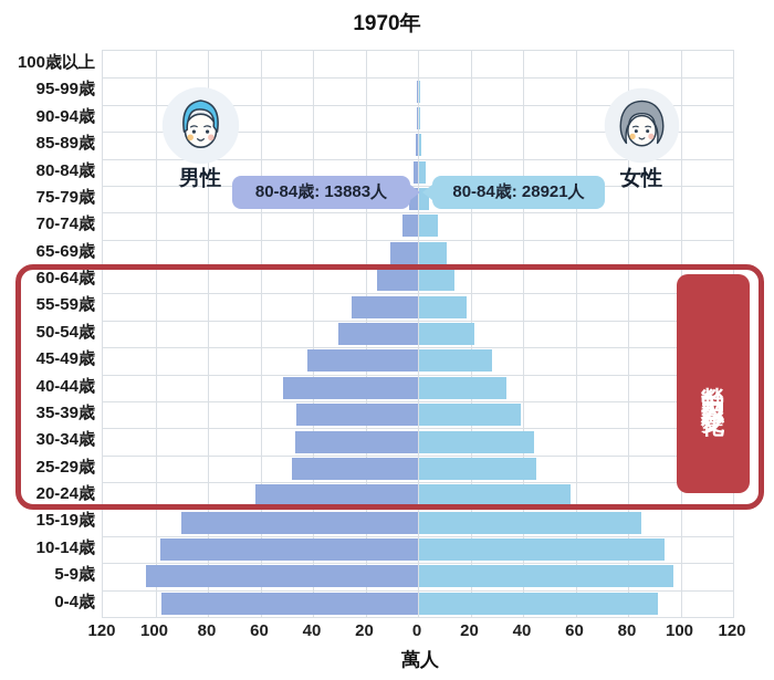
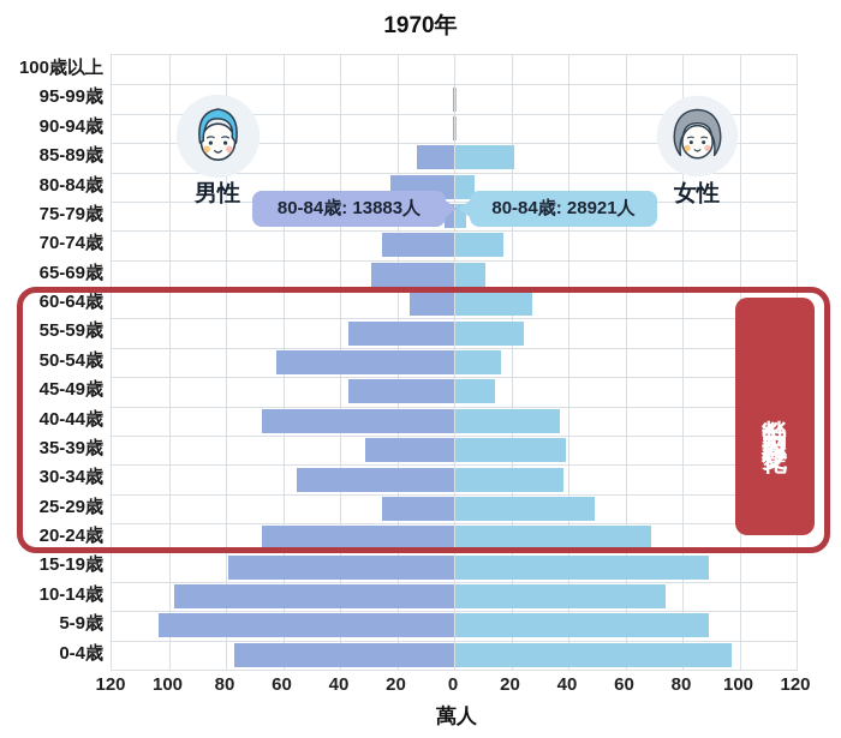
男性/85-89歳: 1 -> 13
女性/85-89歳: 1 -> 21
男性/80-84歳: 1 -> 22
女性/80-84歳: 3 -> 7
男性/70-74歳: 6 -> 25
女性/70-74歳: 8 -> 17
男性/65-69歳: 10 -> 29
女性/60-64歳: 14 -> 27
男性/55-59歳: 25 -> 37
女性/55-59歳: 18 -> 24
男性/50-54歳: 30 -> 62
女性/50-54歳: 21 -> 16
男性/45-49歳: 42 -> 37
女性/45-49歳: 28 -> 14
男性/40-44歳: 51 -> 67
女性/40-44歳: 34 -> 37
男性/35-39歳: 46 -> 31
男性/30-34歳: 46 -> 55
女性/30-34歳: 44 -> 38
男性/25-29歳: 48 -> 25
女性/25-29歳: 45 -> 49
男性/20-24歳: 62 -> 67
女性/20-24歳: 58 -> 69
男性/15-19歳: 90 -> 79
女性/15-19歳: 85 -> 89
女性/10-14歳: 94 -> 74
女性/5-9歳: 97 -> 89
男性/0-4歳: 98 -> 77
女性/0-4歳: 91 -> 97
